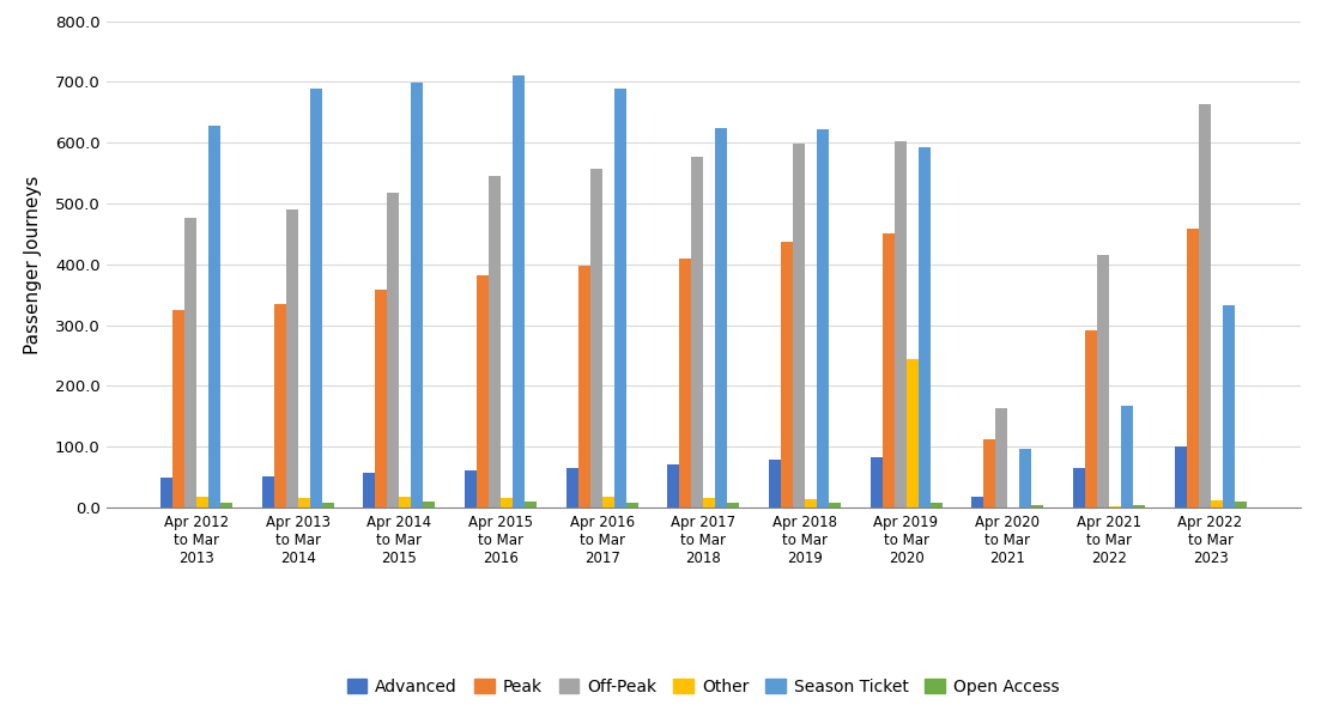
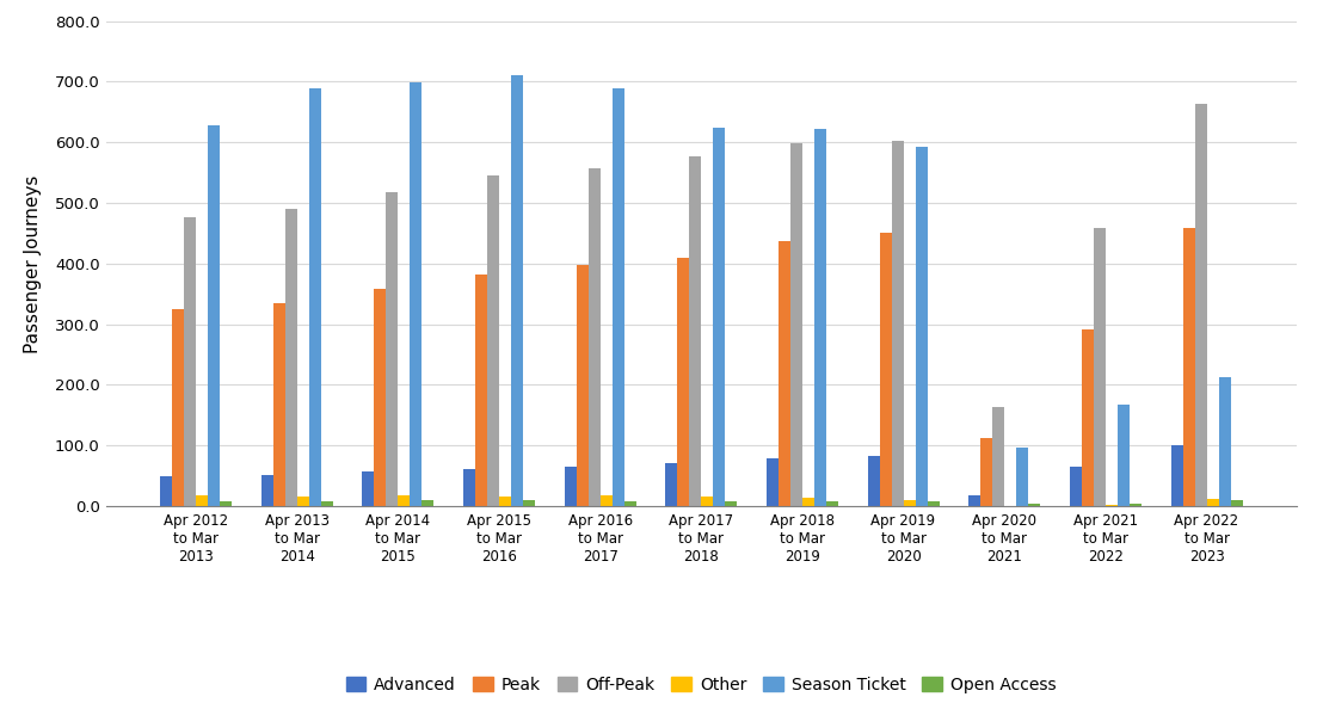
Other/Apr 2019 to Mar 2020: 244 -> 10
Off-Peak/Apr 2021 to Mar 2022: 416 -> 458
Season Ticket/Apr 2022 to Mar 2023: 332 -> 212
